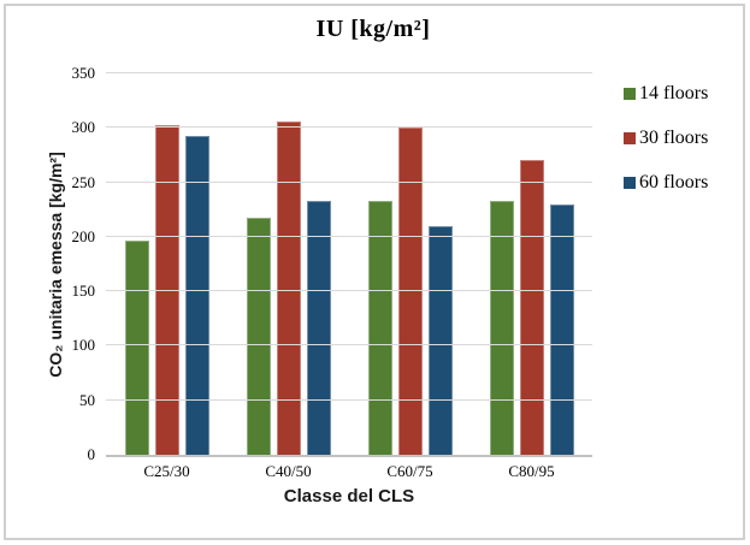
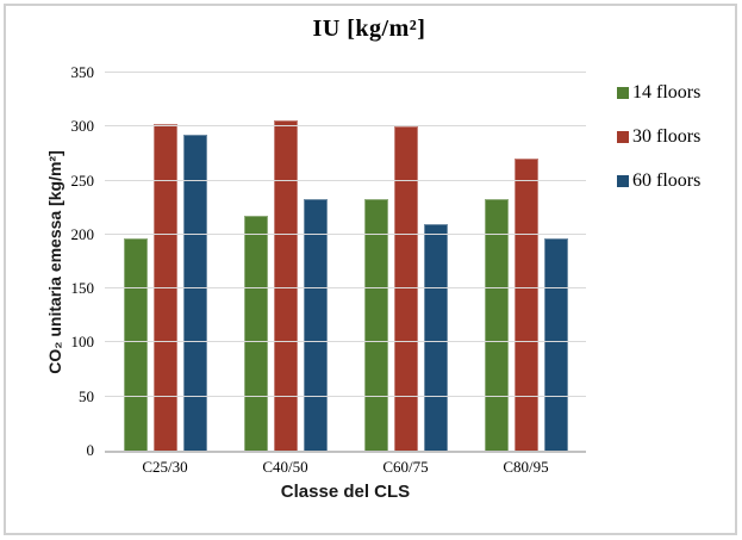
60 floors/C80/95: 230 -> 200
